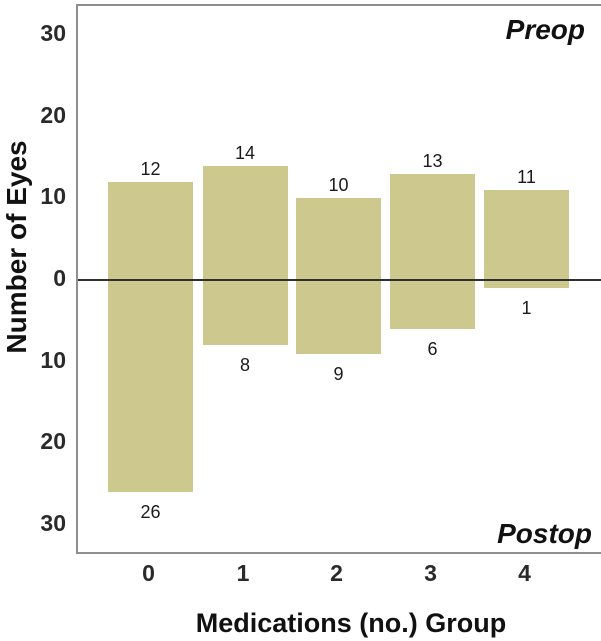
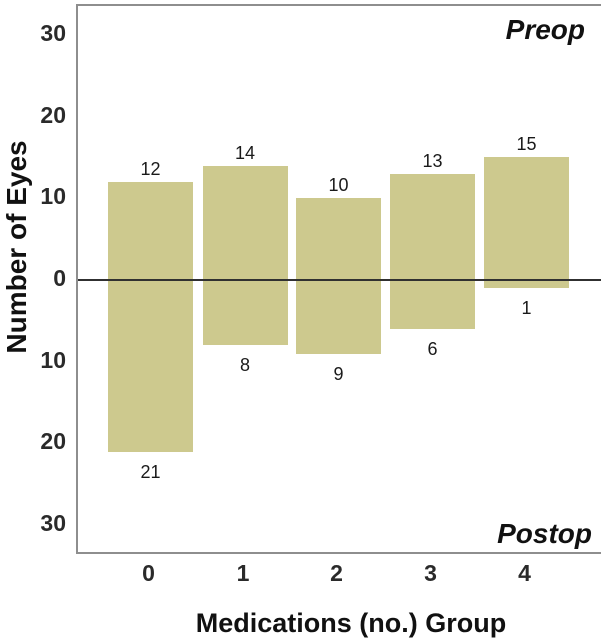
Postop/0: 26 -> 21
Preop/4: 11 -> 15
